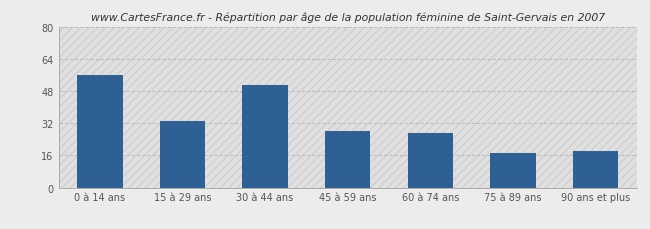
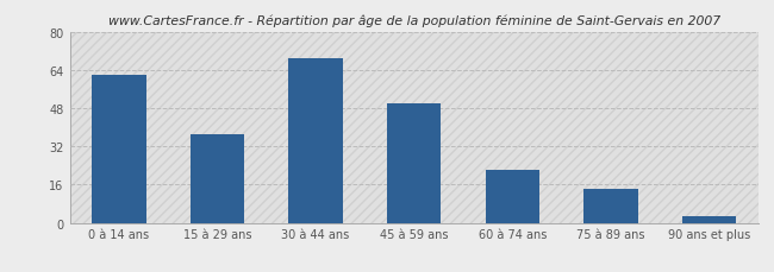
0 à 14 ans: 56 -> 62
15 à 29 ans: 33 -> 37
30 à 44 ans: 51 -> 69
45 à 59 ans: 28 -> 50
60 à 74 ans: 27 -> 22
75 à 89 ans: 17 -> 14
90 ans et plus: 18 -> 3
